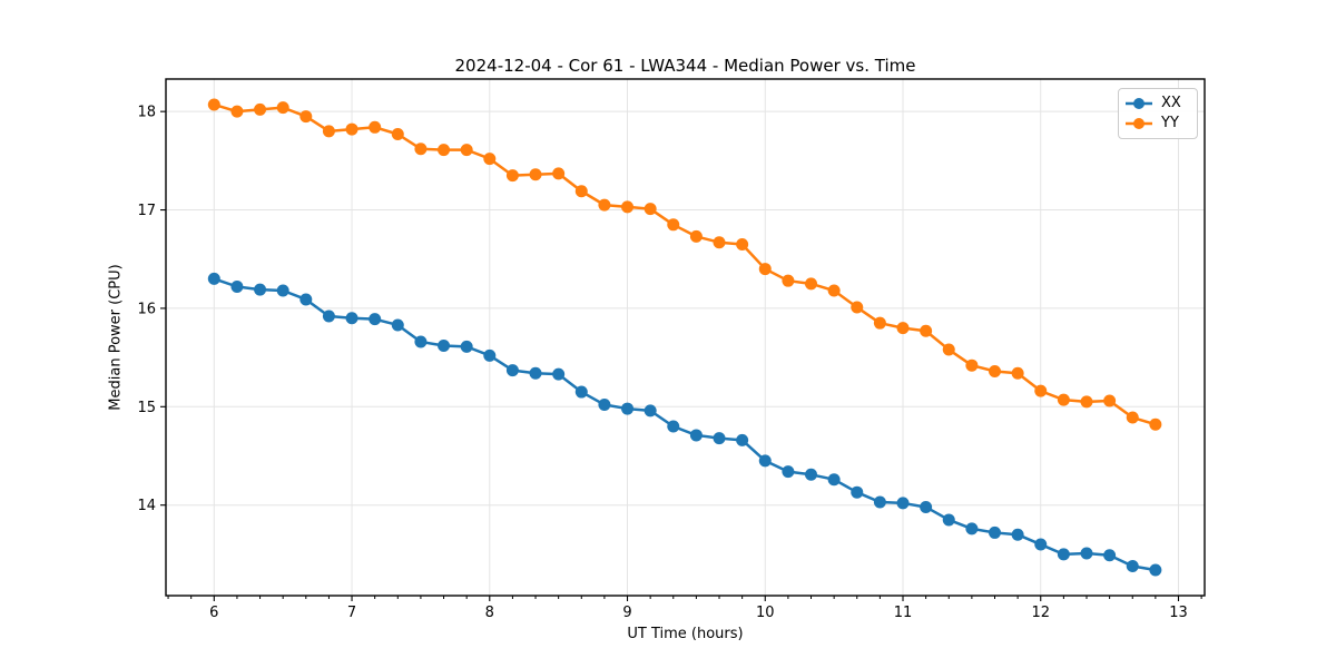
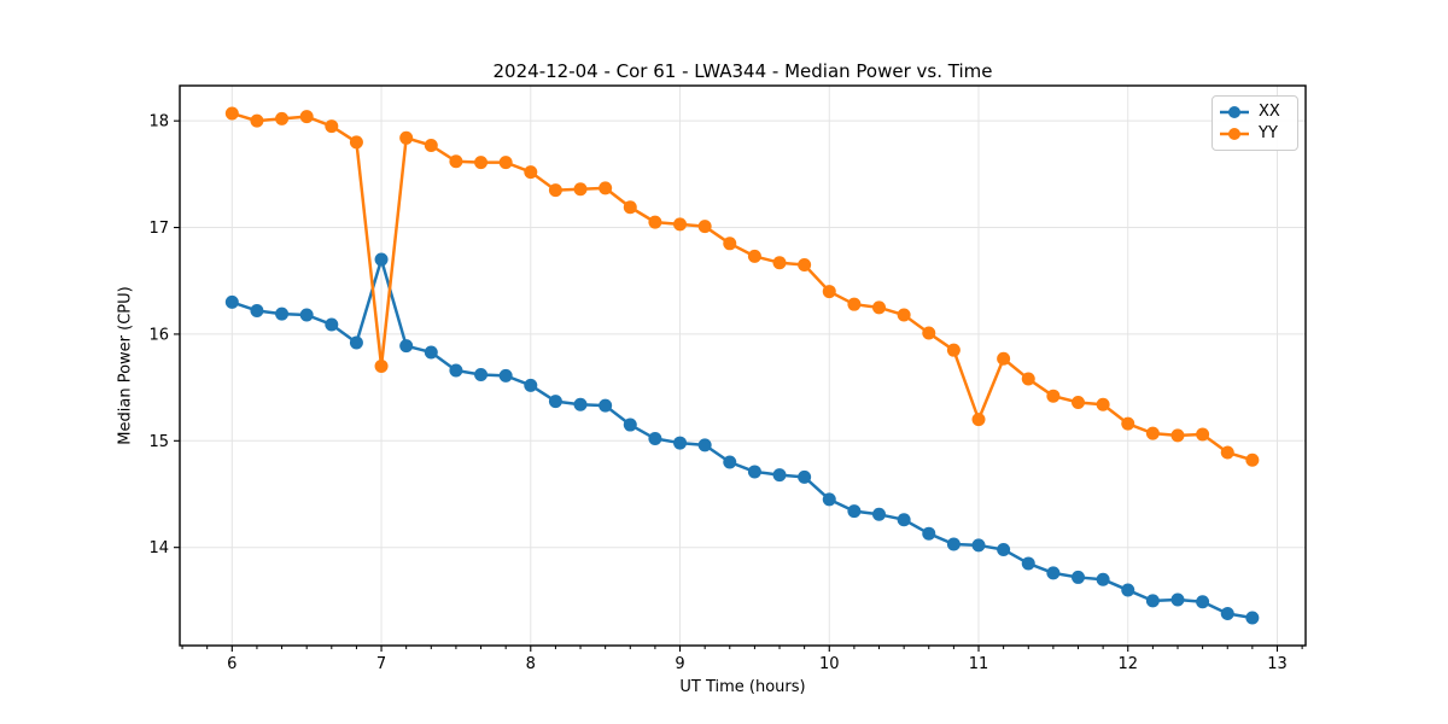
XX/7: 15.9 -> 16.7
YY/7: 17.8 -> 15.7
YY/11: 15.8 -> 15.2
